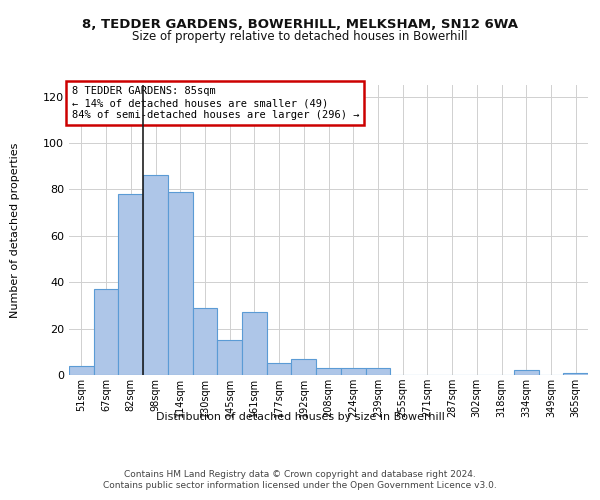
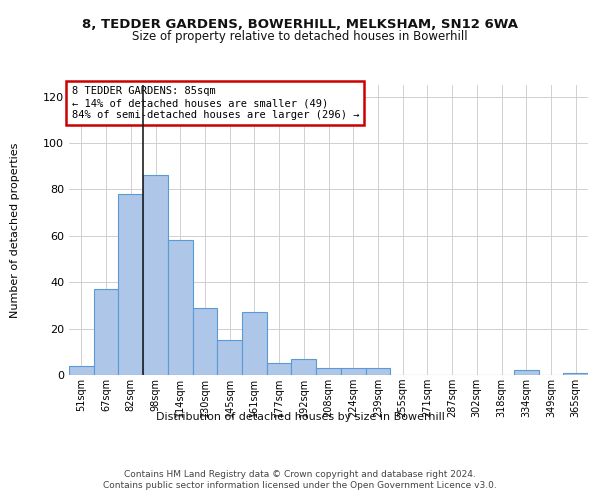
114sqm: 79 -> 58
